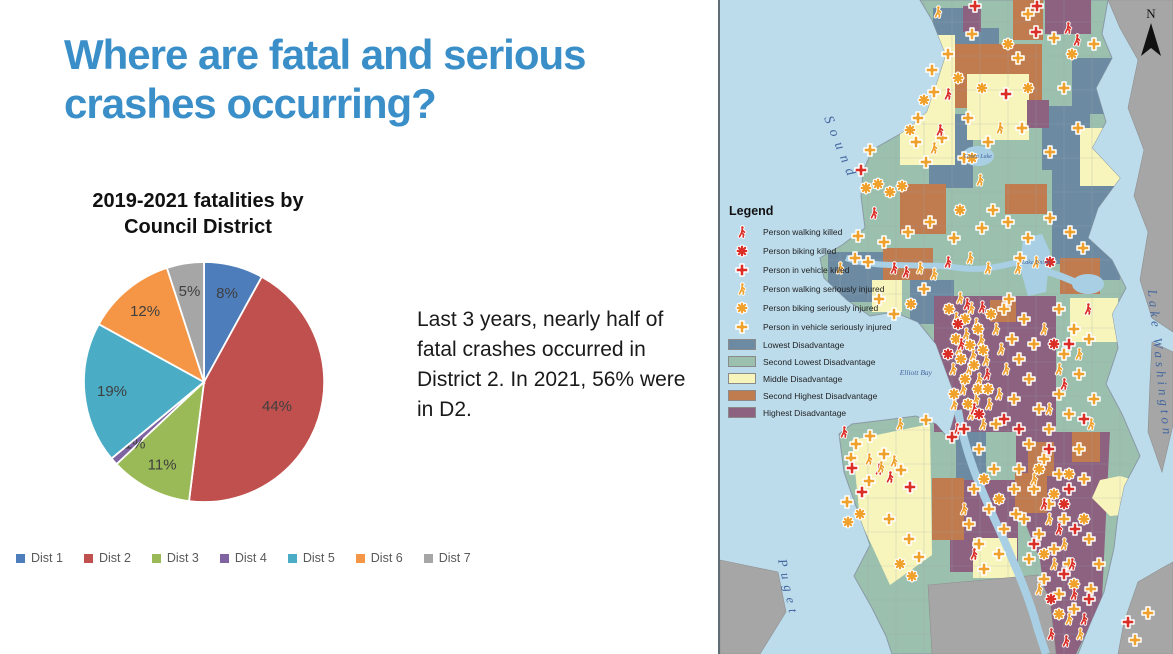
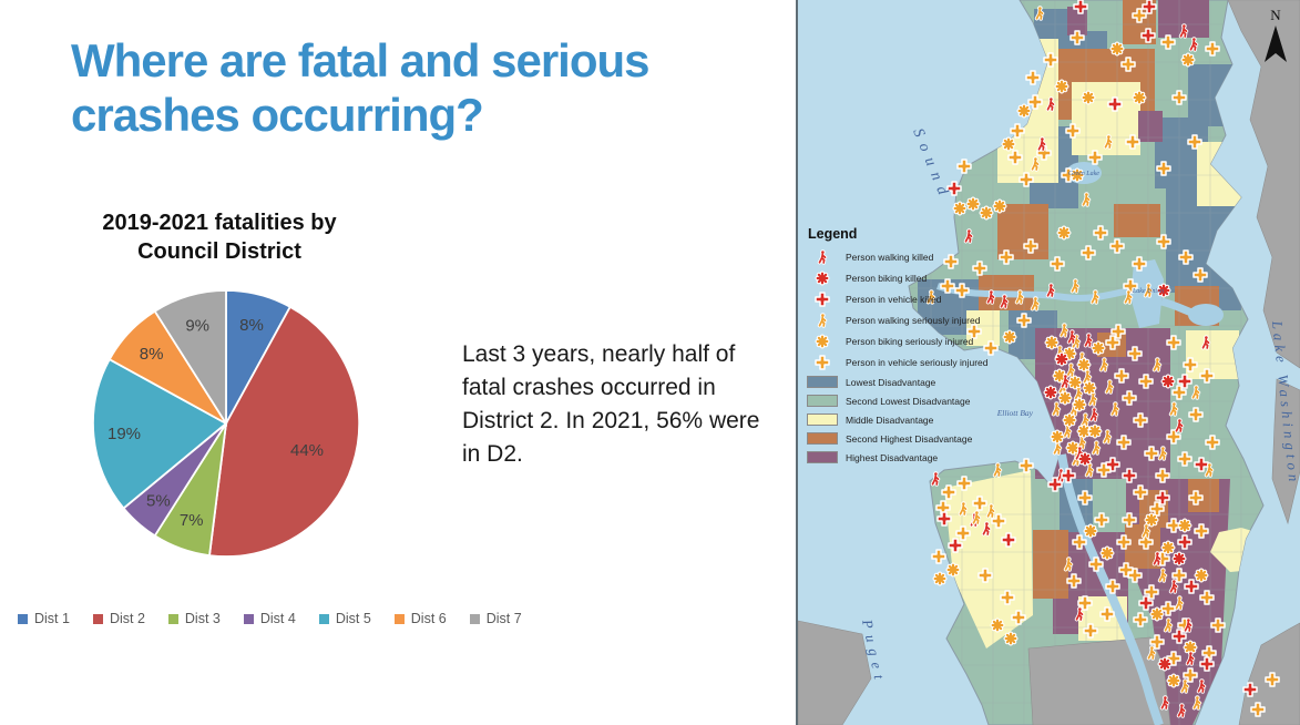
Dist 3: 11% -> 7%
Dist 4: 1% -> 5%
Dist 6: 12% -> 8%
Dist 7: 5% -> 9%
